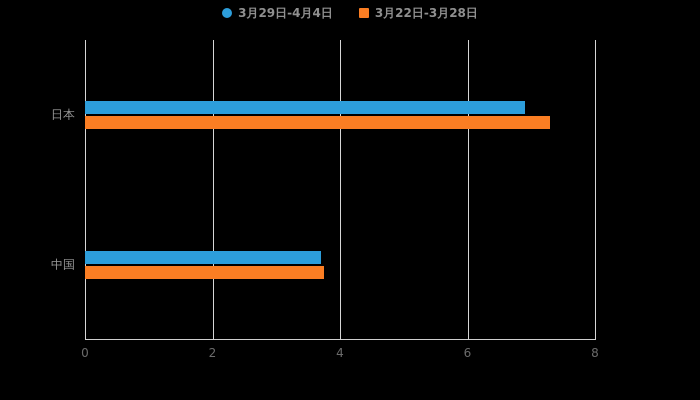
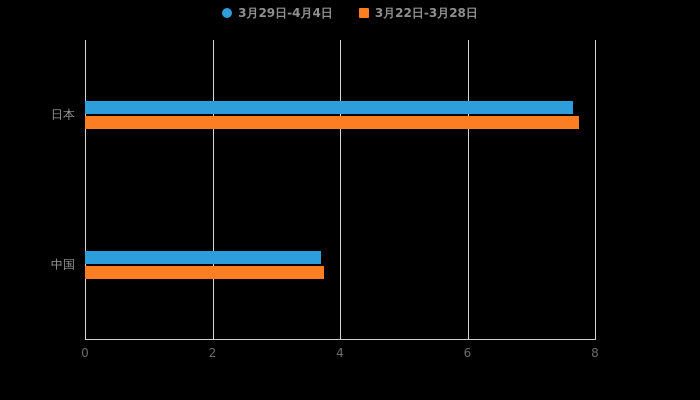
3月29日-4月4日/日本: 6.9 -> 7.7
3月22日-3月28日/日本: 7.3 -> 7.8
